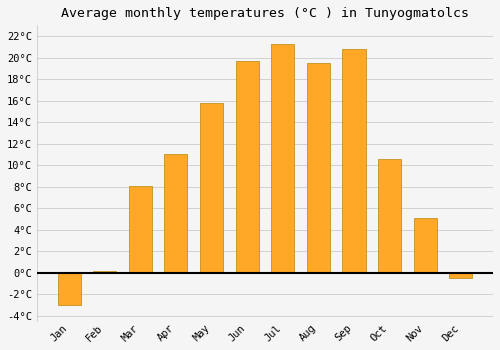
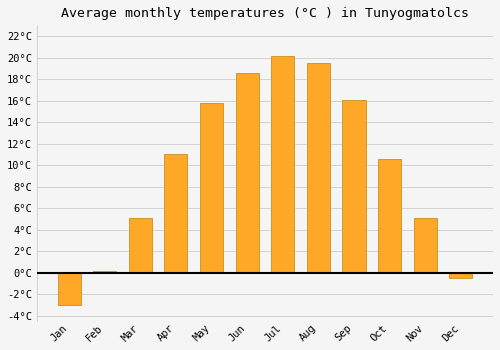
Mar: 8.1°C -> 5.1°C
Jun: 19.7°C -> 18.6°C
Jul: 21.3°C -> 20.1°C
Sep: 20.8°C -> 16.1°C
